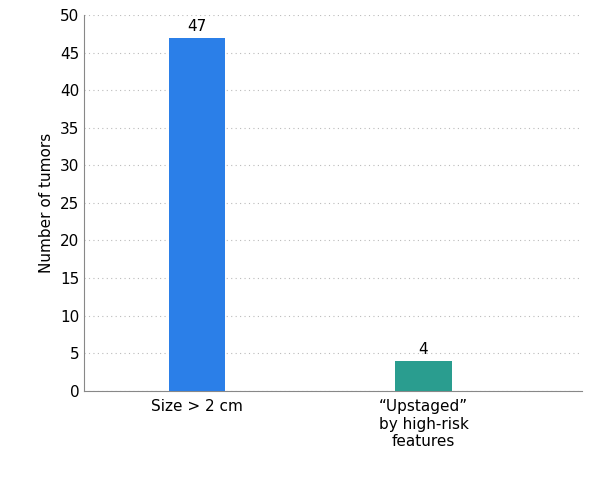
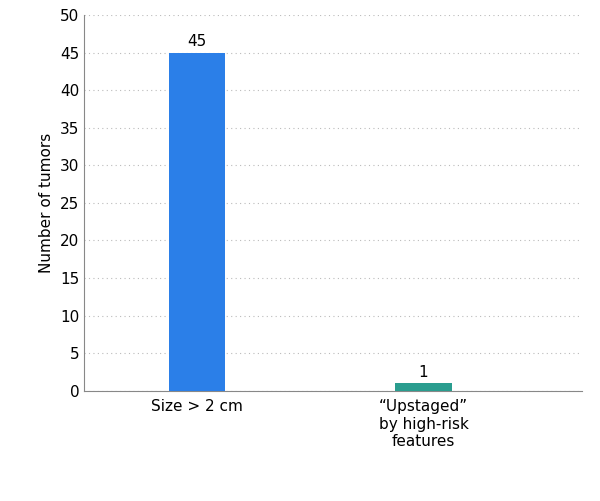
Size > 2 cm: 47 -> 45
“Upstaged” by high-risk features: 4 -> 1
